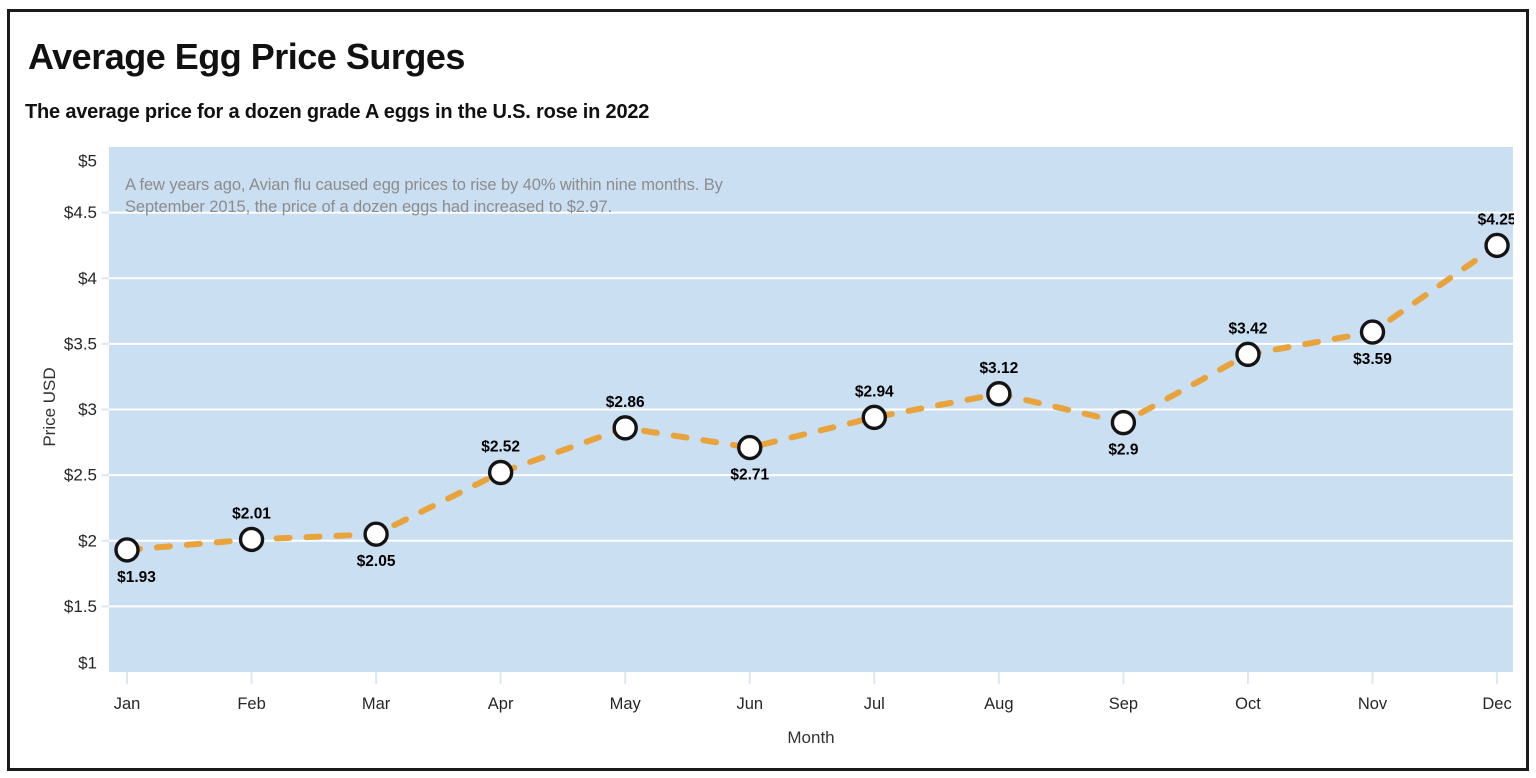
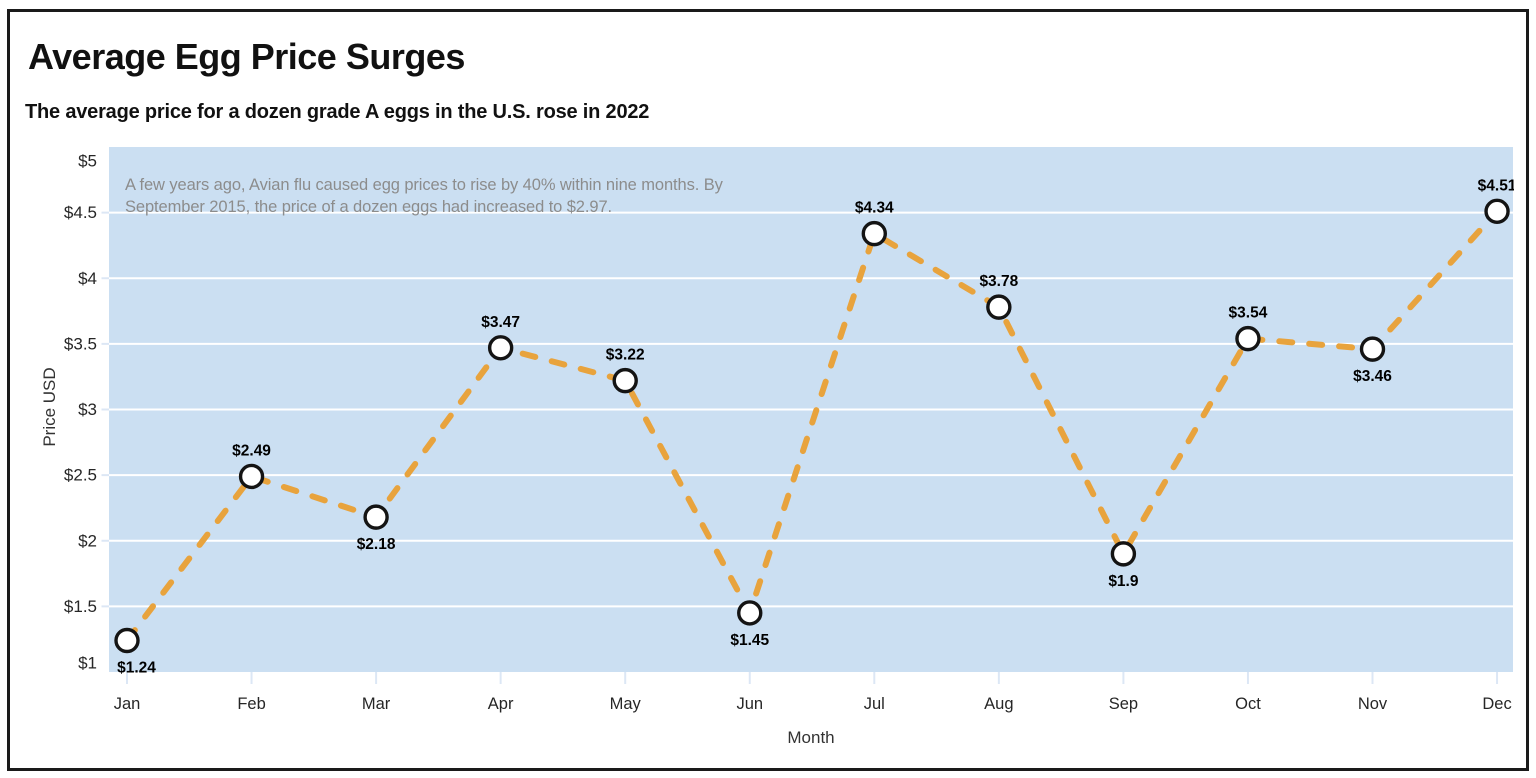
Jan: $1.93 -> $1.24
Feb: $2.01 -> $2.49
Mar: $2.05 -> $2.18
Apr: $2.52 -> $3.47
May: $2.86 -> $3.22
Jun: $2.71 -> $1.45
Jul: $2.94 -> $4.34
Aug: $3.12 -> $3.78
Sep: $2.9 -> $1.9
Oct: $3.42 -> $3.54
Nov: $3.59 -> $3.46
Dec: $4.25 -> $4.51
